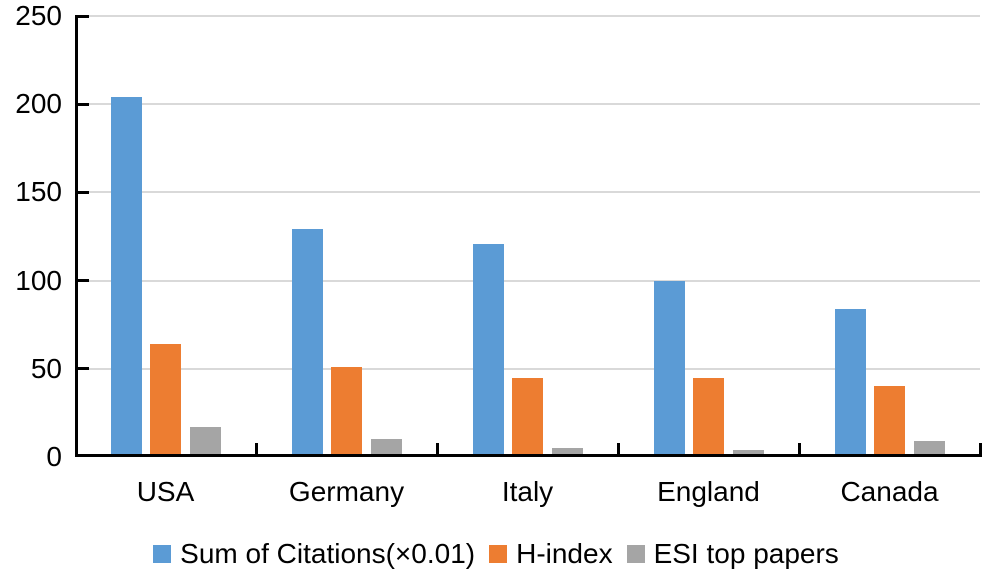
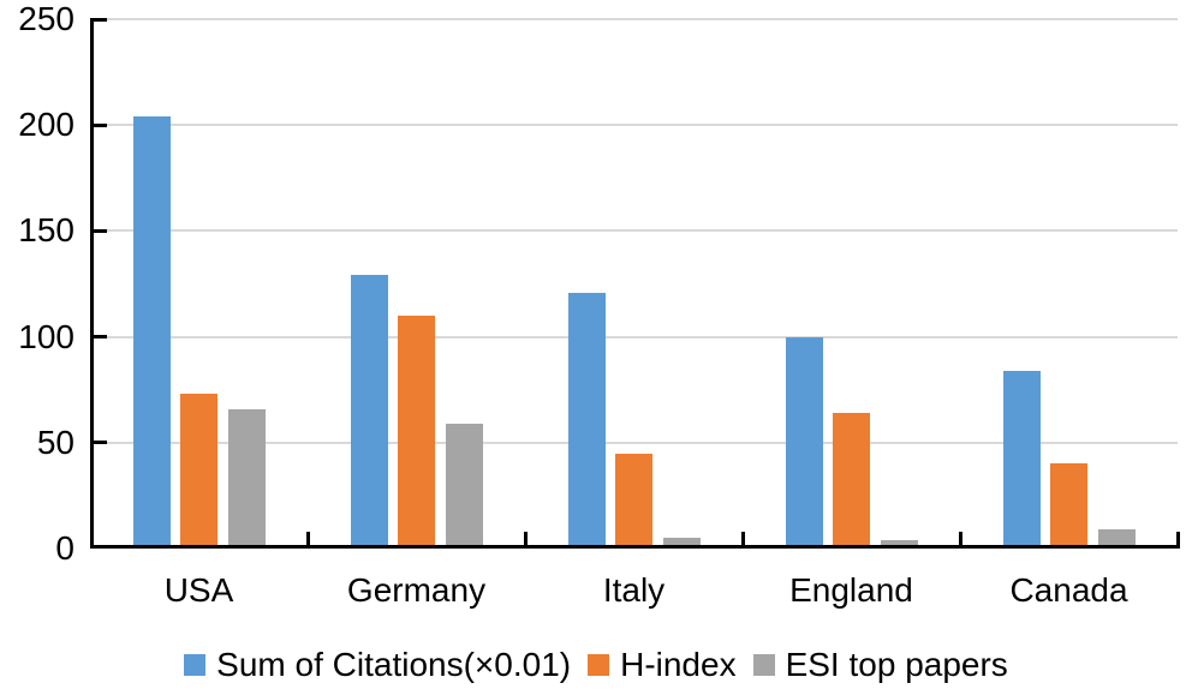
H-index/USA: 64 -> 73
ESI top papers/USA: 17 -> 66
H-index/Germany: 51 -> 110
ESI top papers/Germany: 10 -> 59
H-index/England: 45 -> 64
